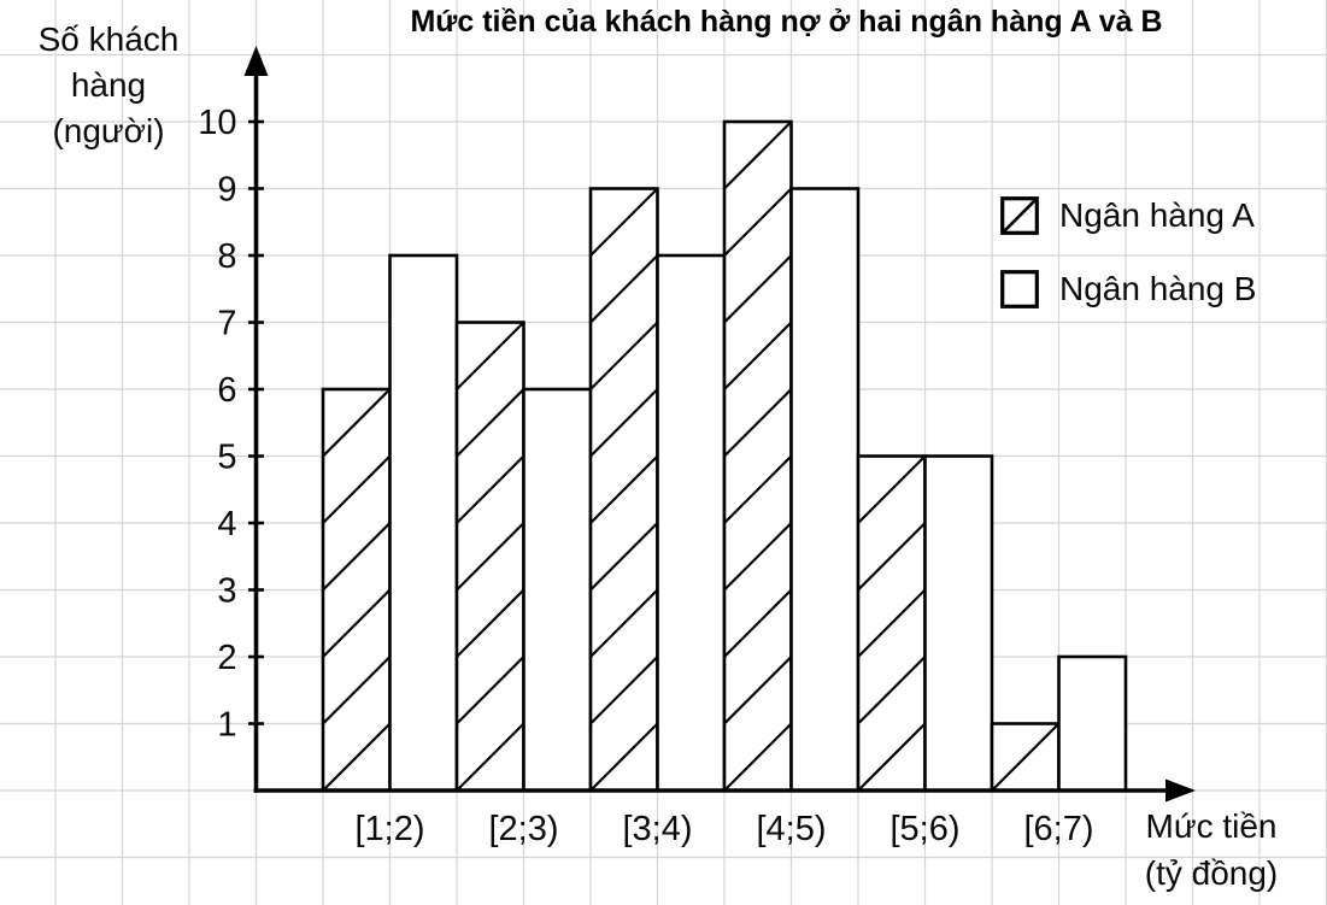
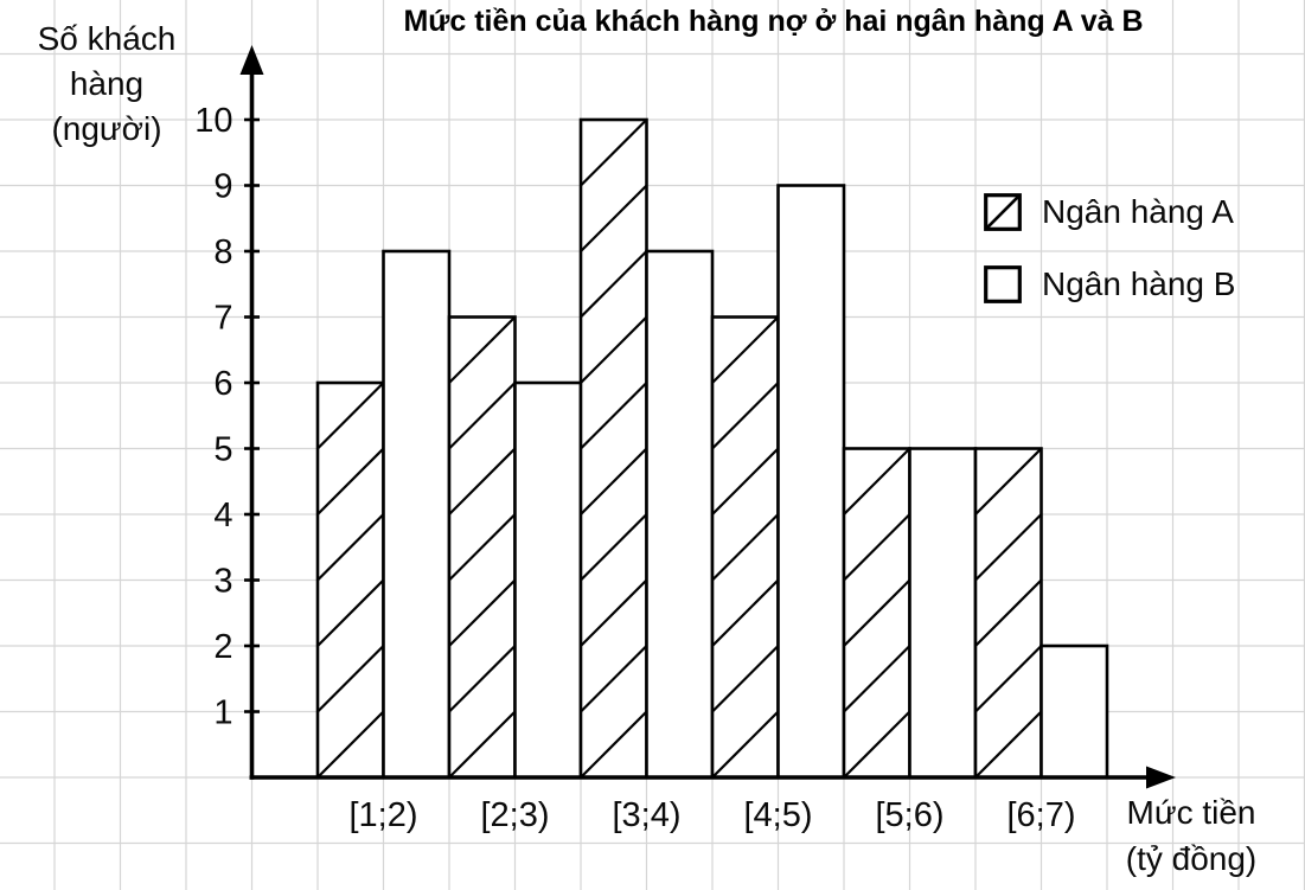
Ngân hàng A/[3;4): 9 -> 10
Ngân hàng A/[4;5): 10 -> 7
Ngân hàng A/[6;7): 1 -> 5
